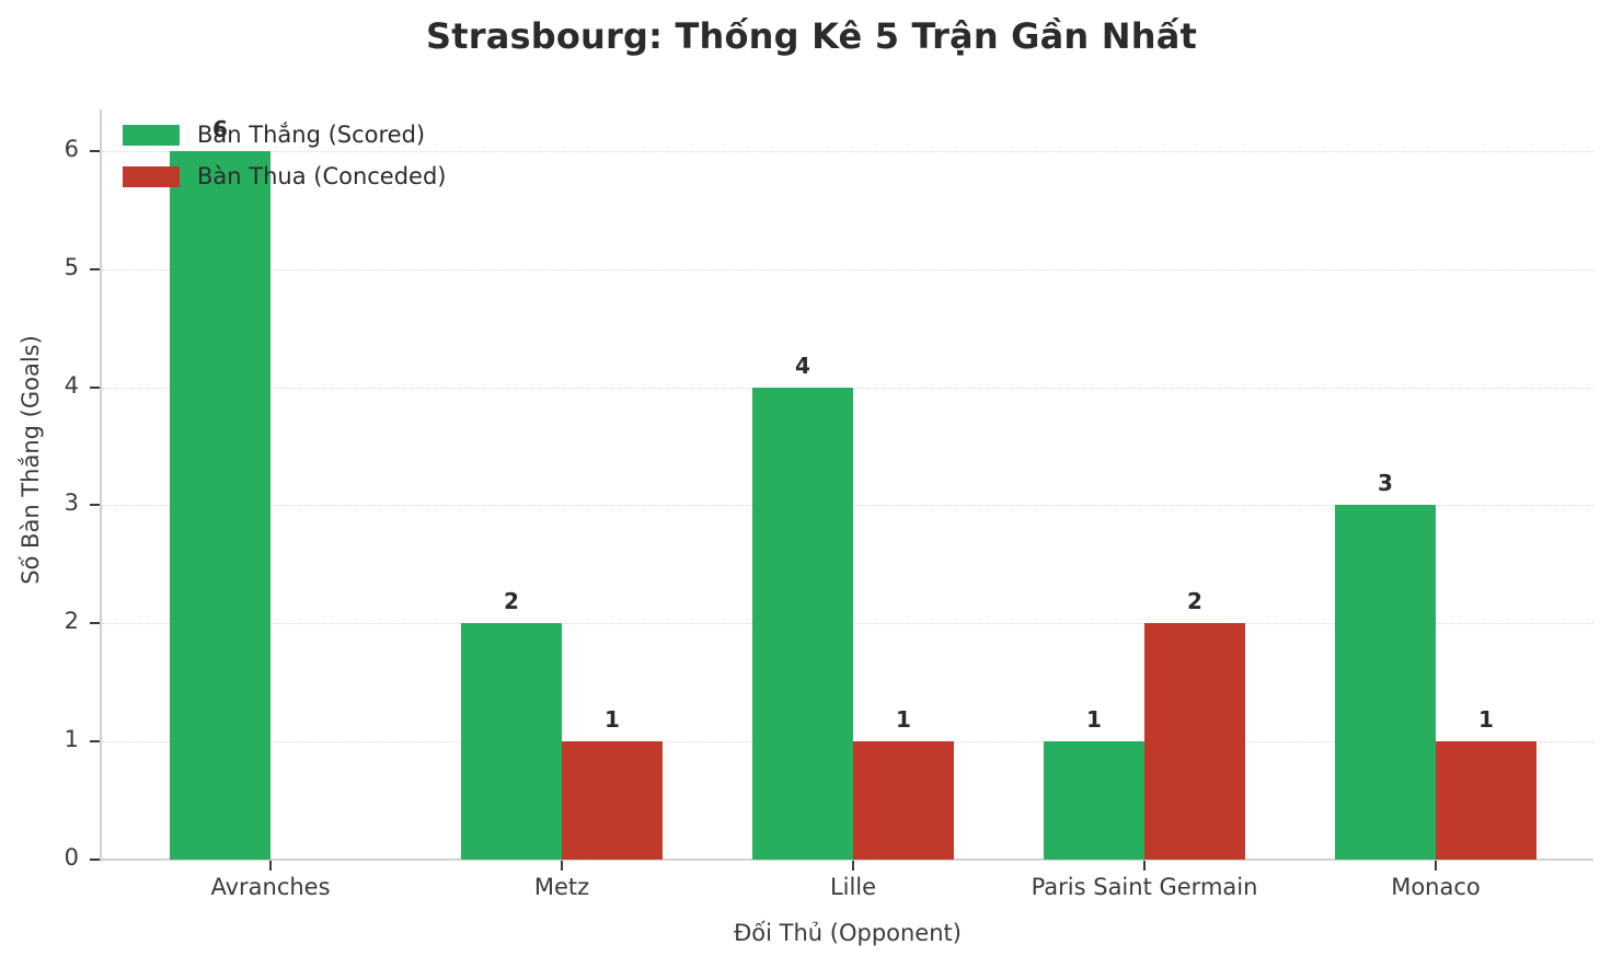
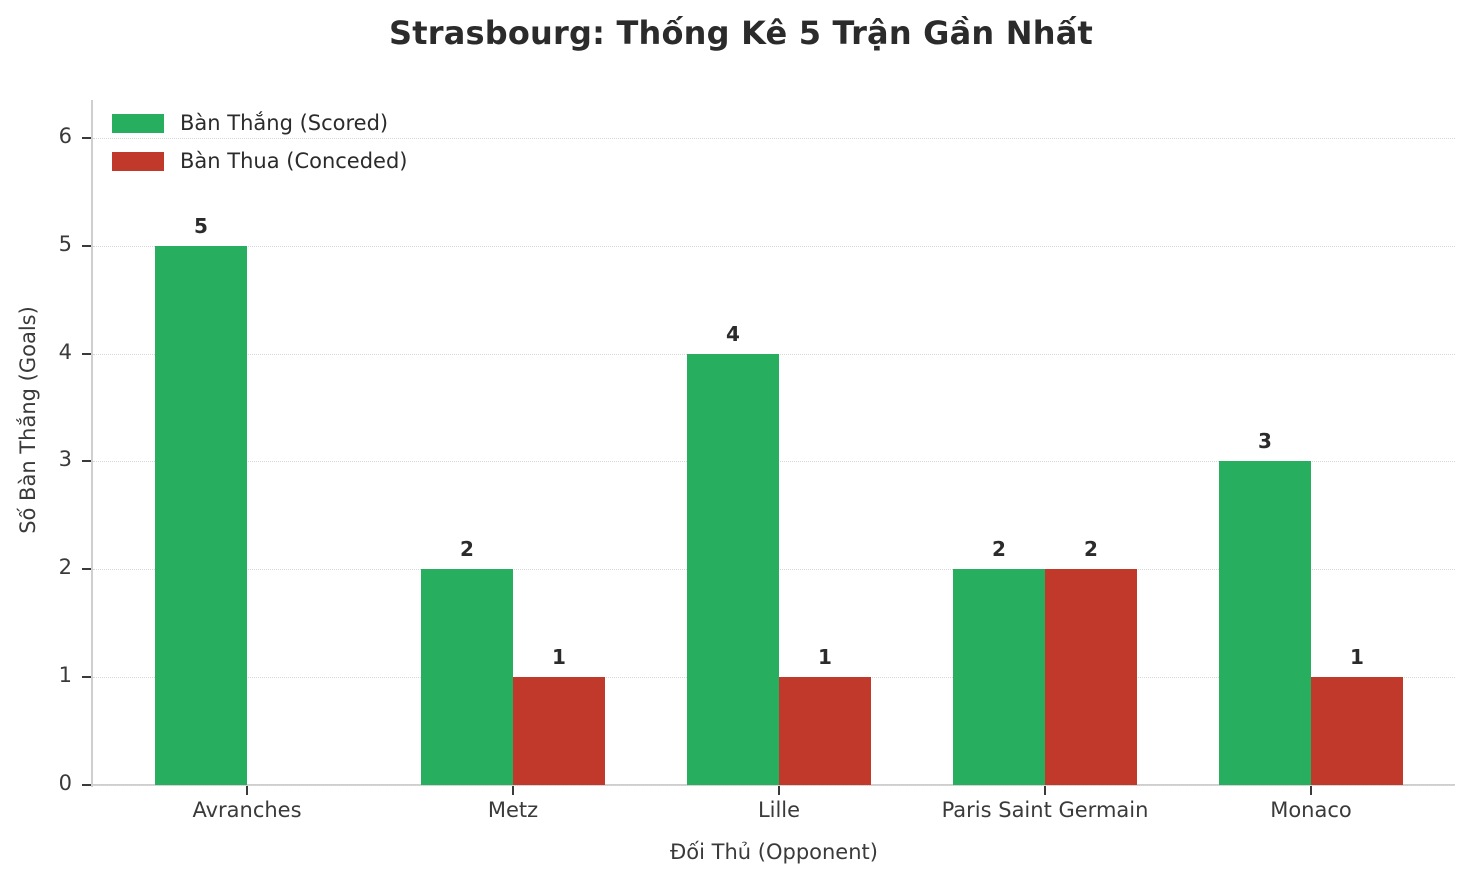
Bàn Thắng (Scored)/Avranches: 6 -> 5
Bàn Thắng (Scored)/Paris Saint Germain: 1 -> 2
